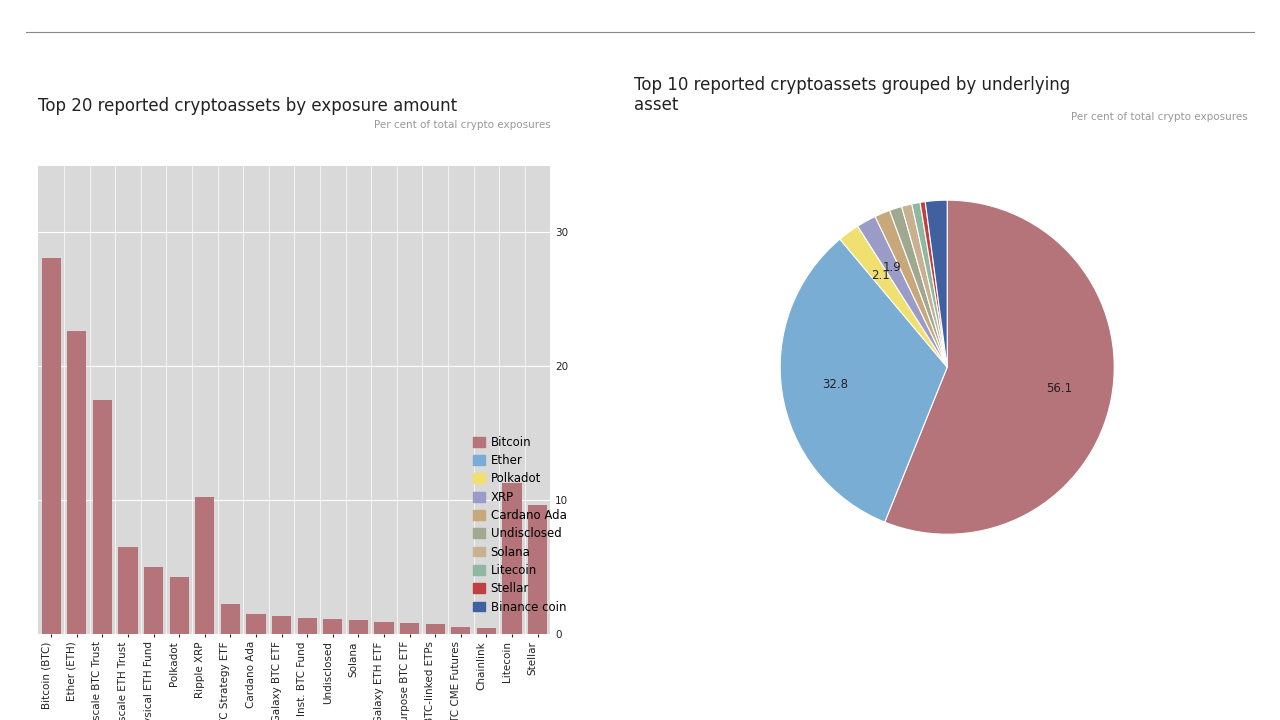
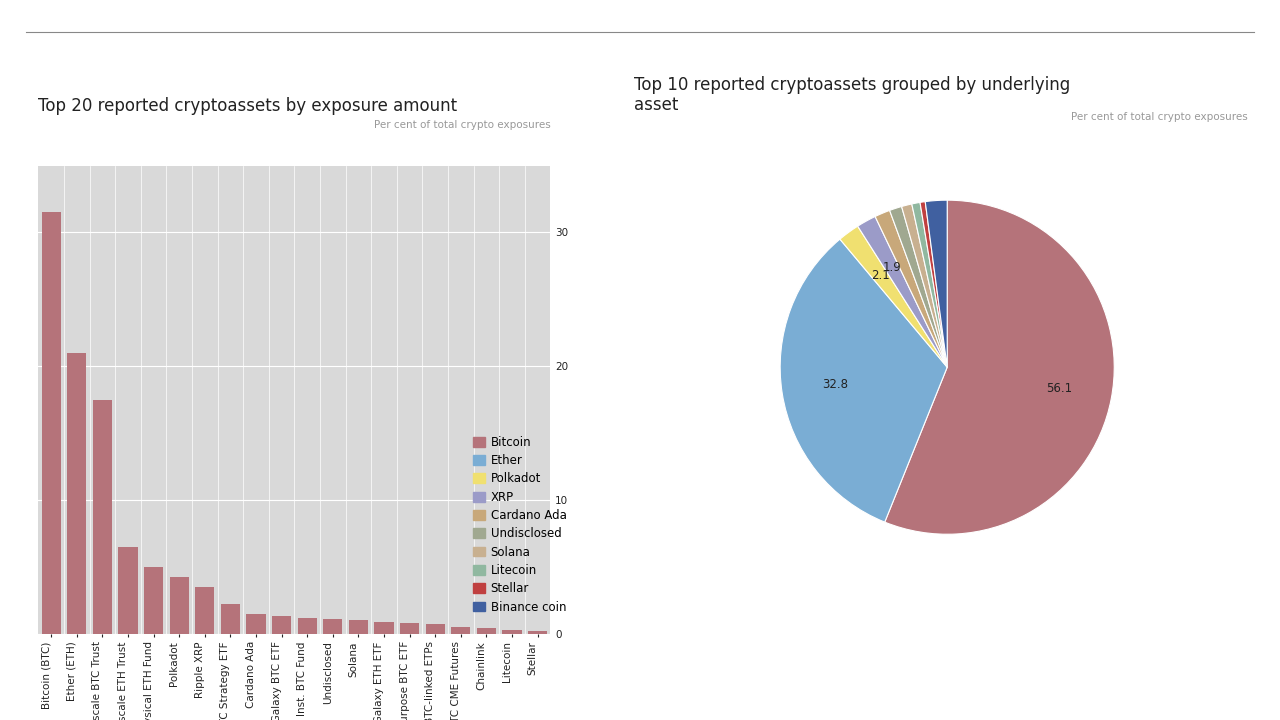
Bitcoin (BTC): 28.1 -> 31.5
Ether (ETH): 22.6 -> 21.0
Ripple XRP: 10.2 -> 3.5
Litecoin: 11.3 -> 0.3
Stellar: 9.6 -> 0.2
